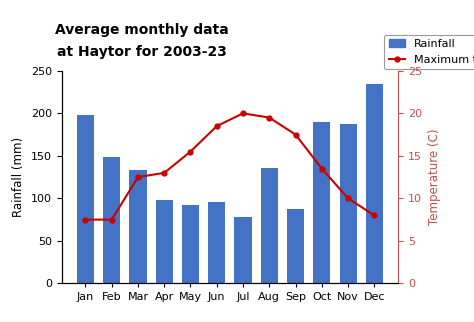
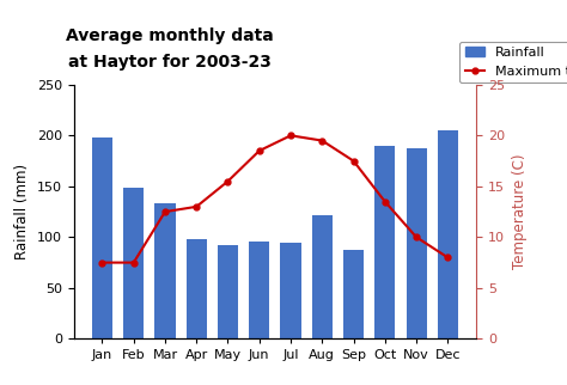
Rainfall/Jul: 78 -> 95
Rainfall/Aug: 136 -> 122
Rainfall/Dec: 234 -> 205
